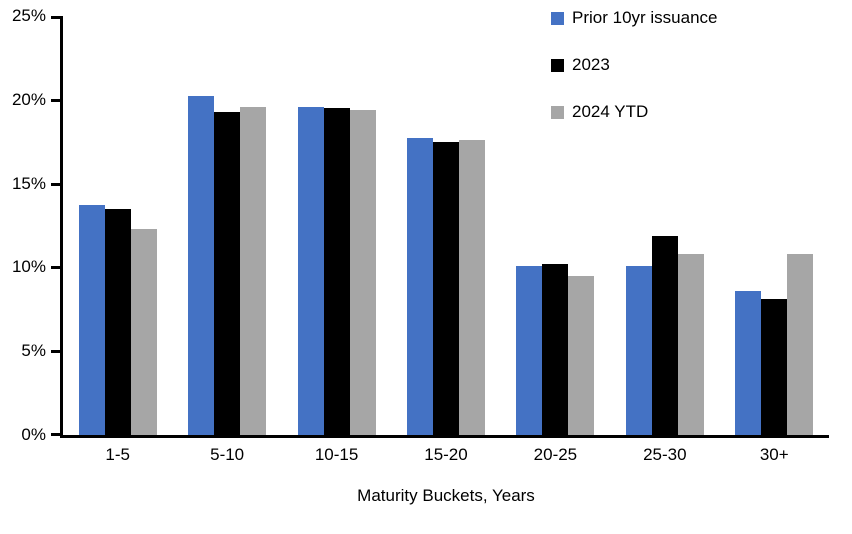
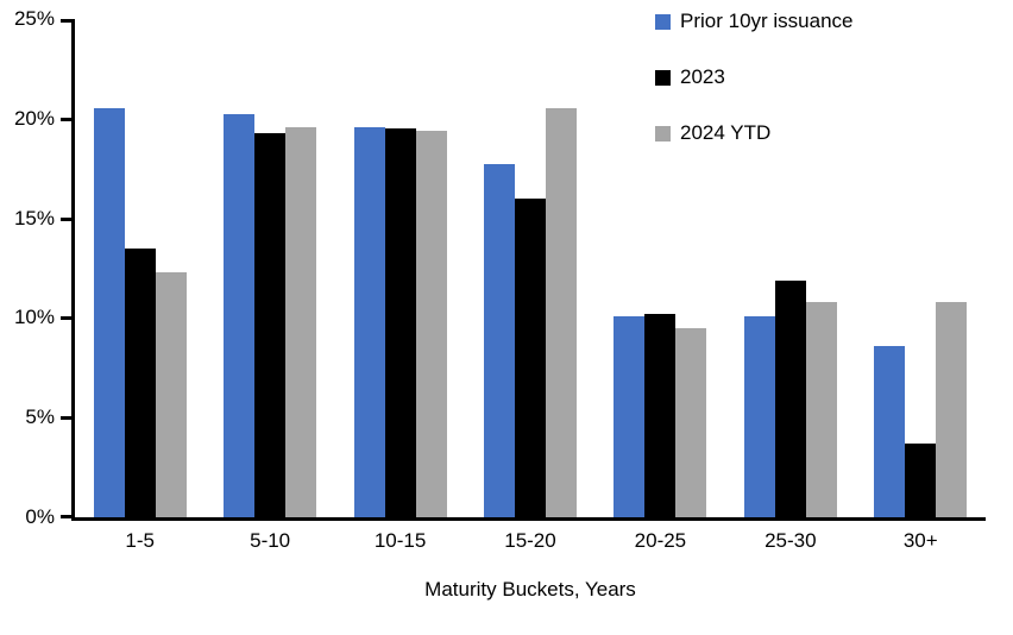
Prior 10yr issuance/1-5: 13.7% -> 20.5%
2023/15-20: 17.5% -> 16.0%
2024 YTD/15-20: 17.6% -> 20.5%
2023/30+: 8.1% -> 3.7%
